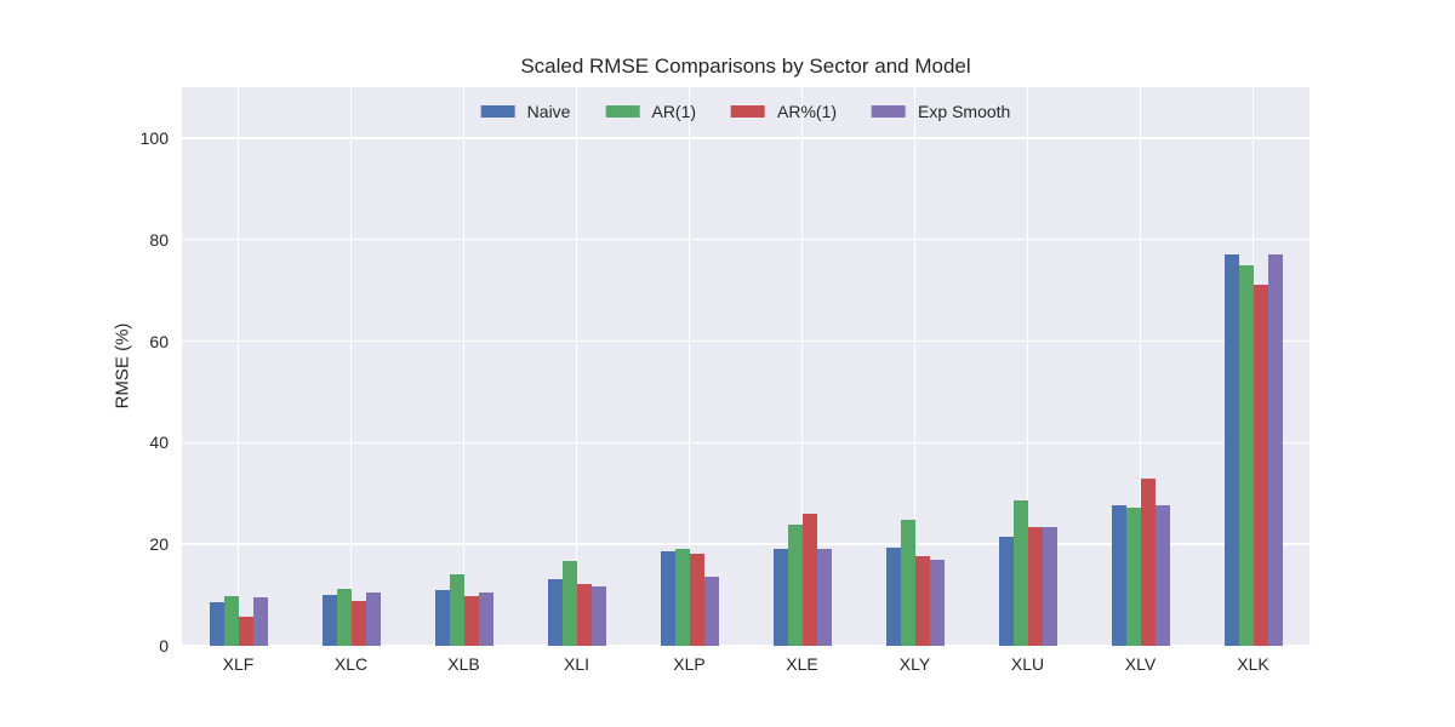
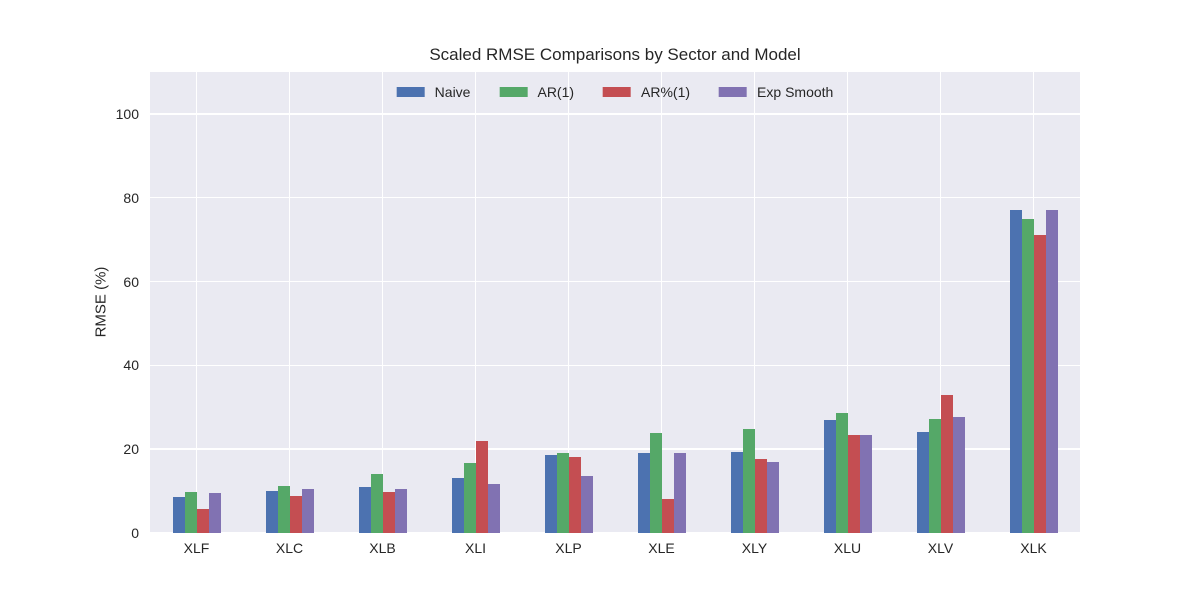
AR%(1)/XLI: 12 -> 22
AR%(1)/XLE: 26 -> 8
Naive/XLU: 21 -> 27
Naive/XLV: 28 -> 24
